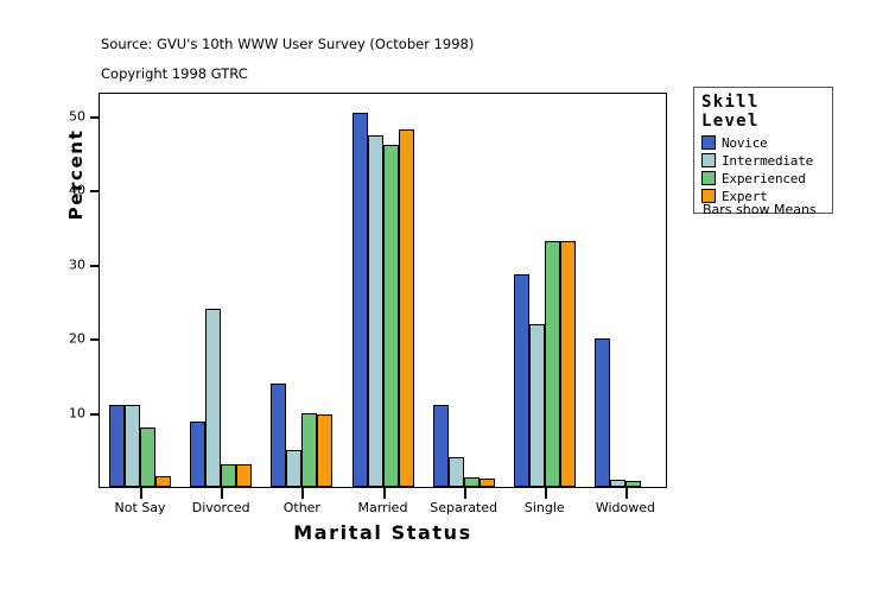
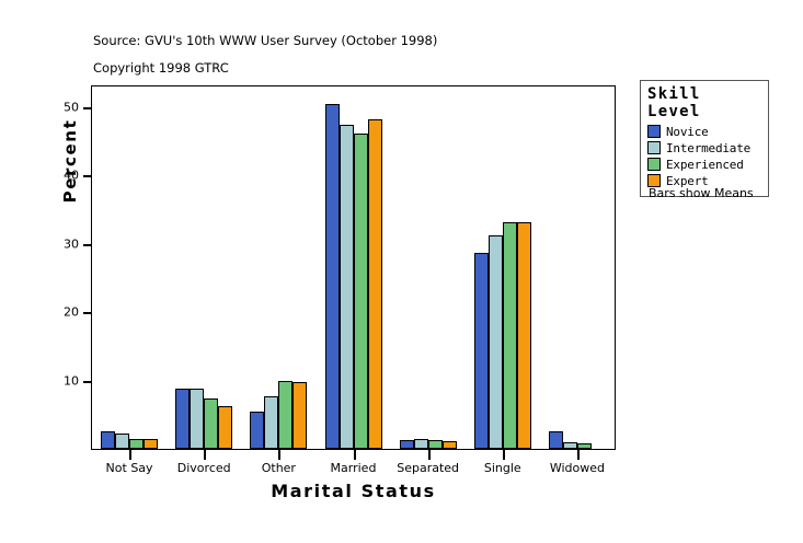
Novice/Not Say: 11 -> 2
Intermediate/Not Say: 11 -> 2
Experienced/Not Say: 8 -> 2
Intermediate/Divorced: 24 -> 9
Experienced/Divorced: 3 -> 7
Expert/Divorced: 3 -> 6
Novice/Other: 14 -> 6
Intermediate/Other: 5 -> 8
Novice/Separated: 11 -> 1
Intermediate/Separated: 4 -> 2
Intermediate/Single: 22 -> 31
Novice/Widowed: 20 -> 2
